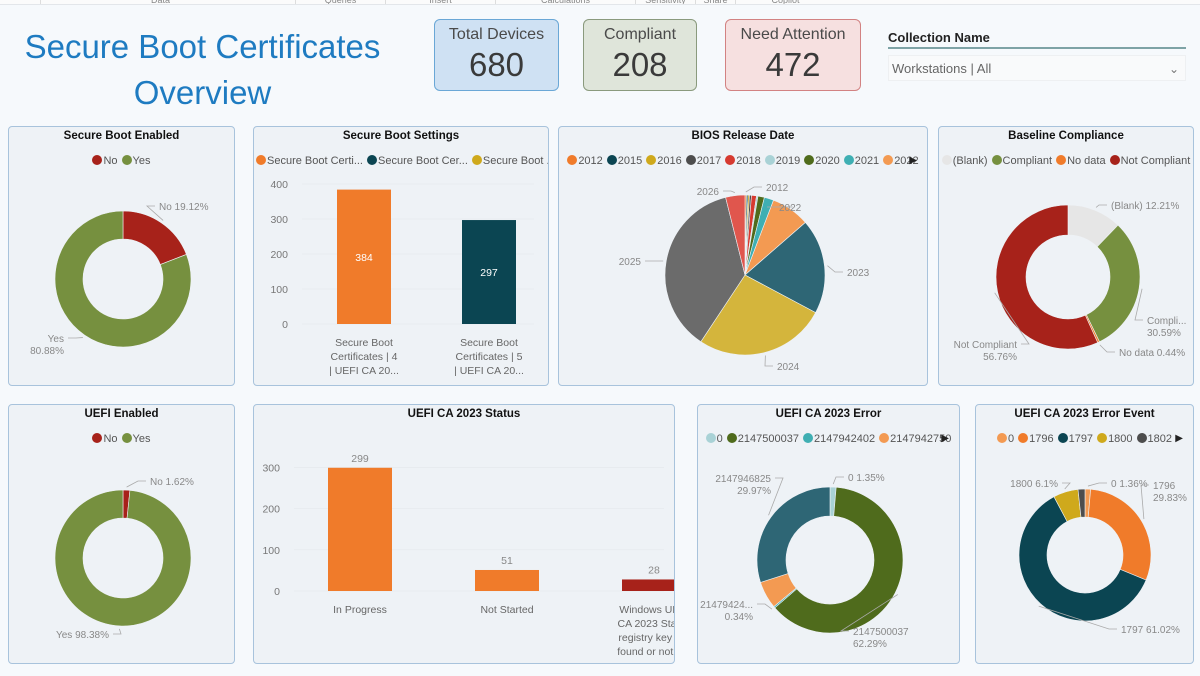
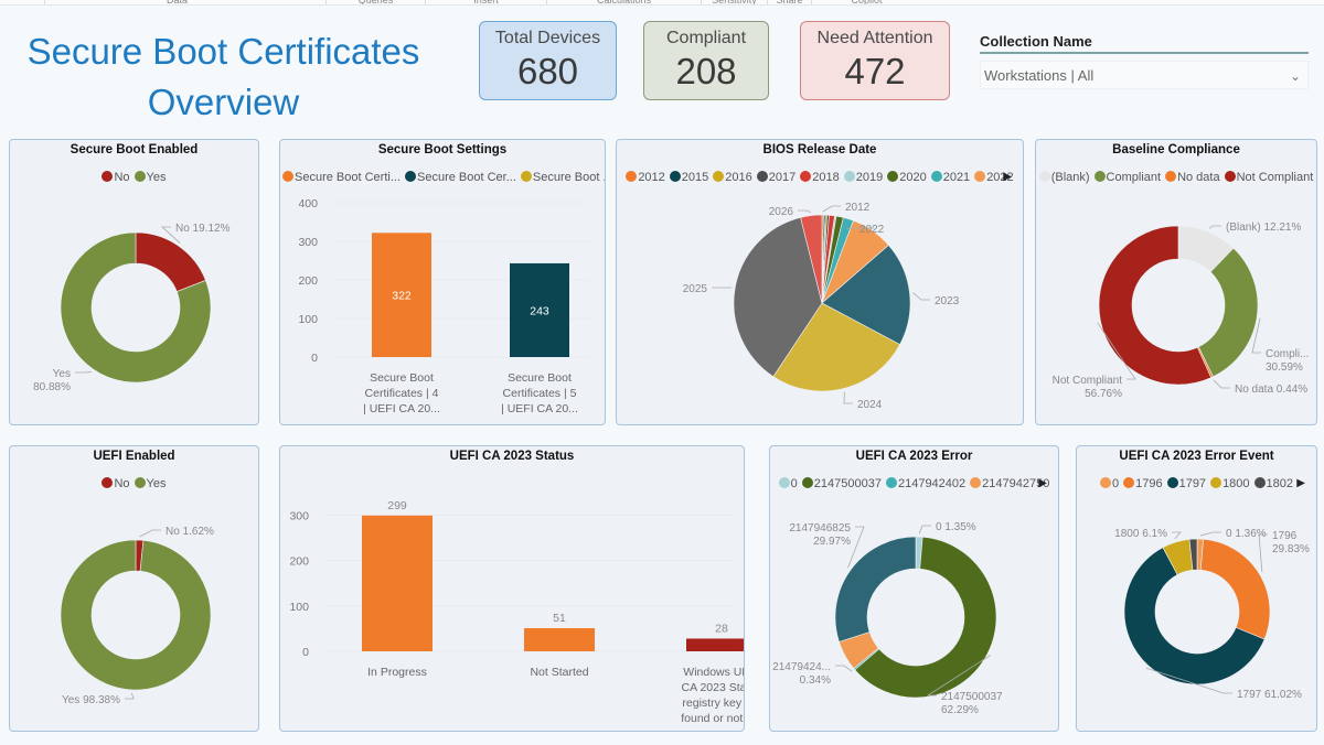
Secure Boot Settings/Secure Boot Certificates | 4 | UEFI CA 20...: 384 -> 322
Secure Boot Settings/Secure Boot Certificates | 5 | UEFI CA 20...: 297 -> 243
Secure Boot Settings/Secure Boot Certificates | 6 | UEFI CA 20...: 295 -> 322
